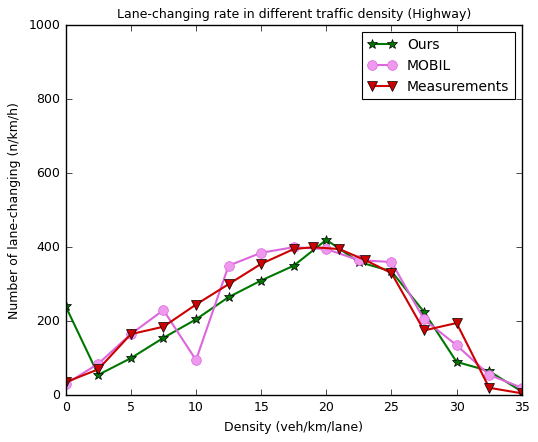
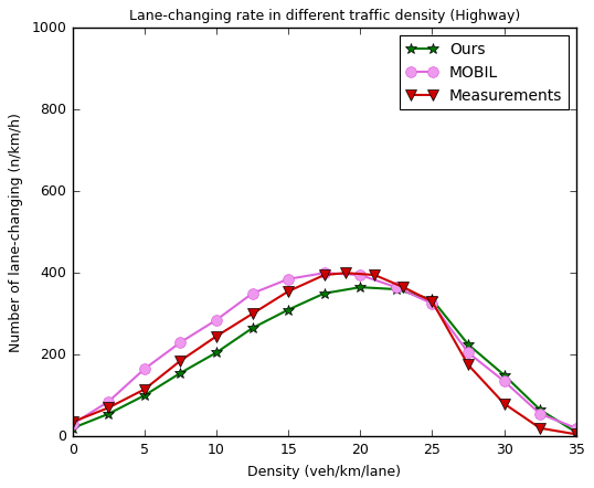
Ours/0: 240 -> 20
Measurements/5: 165 -> 115
MOBIL/10: 95 -> 285
Ours/20: 420 -> 365
MOBIL/25: 360 -> 325
Ours/30: 90 -> 150
Measurements/30: 195 -> 80
